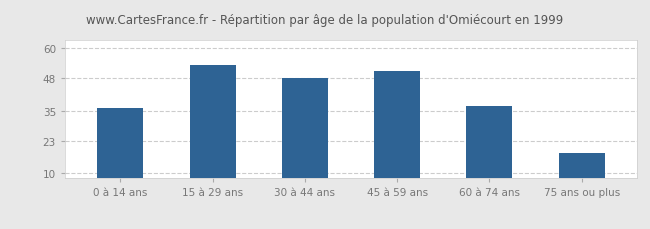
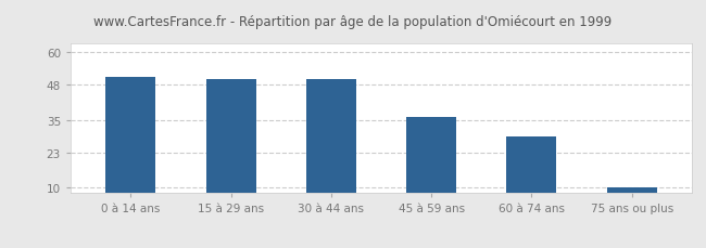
0 à 14 ans: 36 -> 51
15 à 29 ans: 53 -> 50
30 à 44 ans: 48 -> 50
45 à 59 ans: 51 -> 36
60 à 74 ans: 37 -> 29
75 ans ou plus: 18 -> 10
